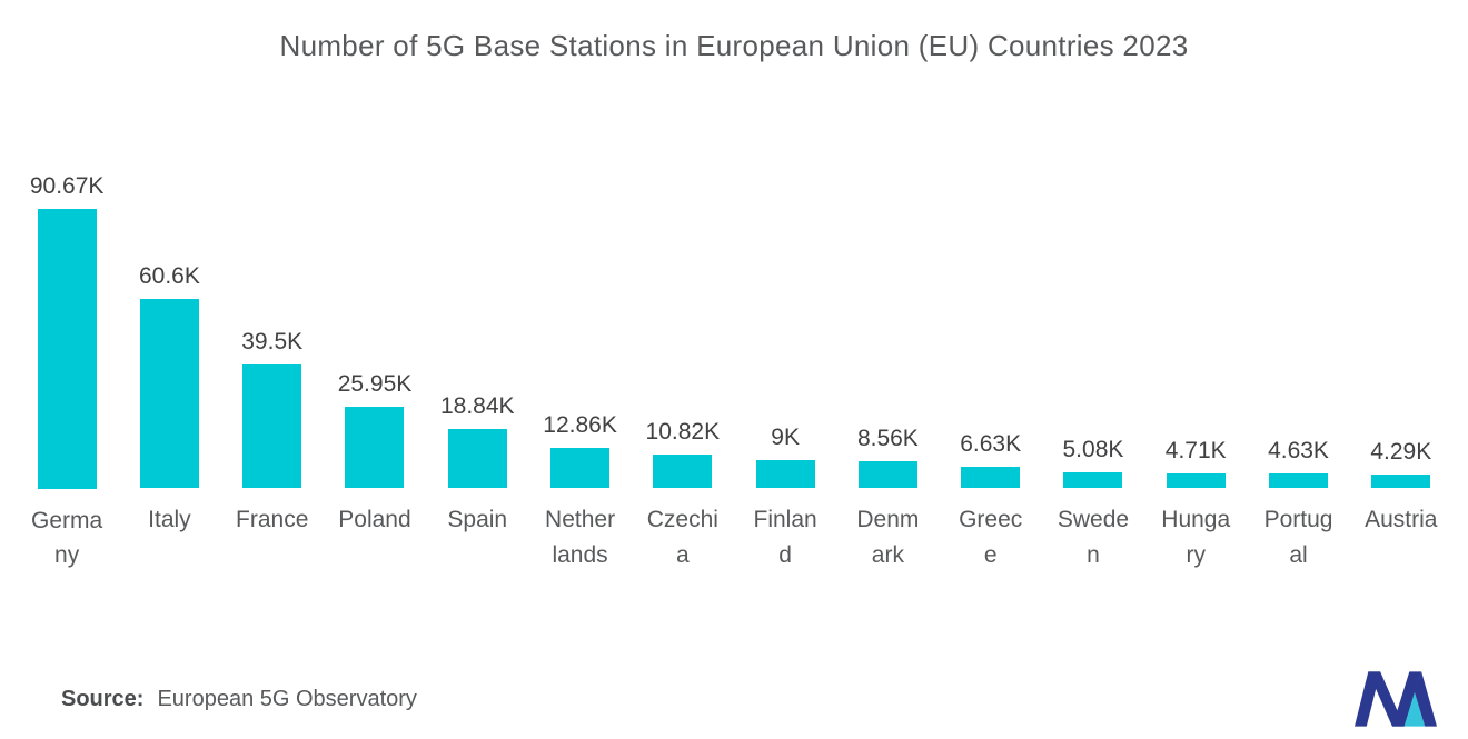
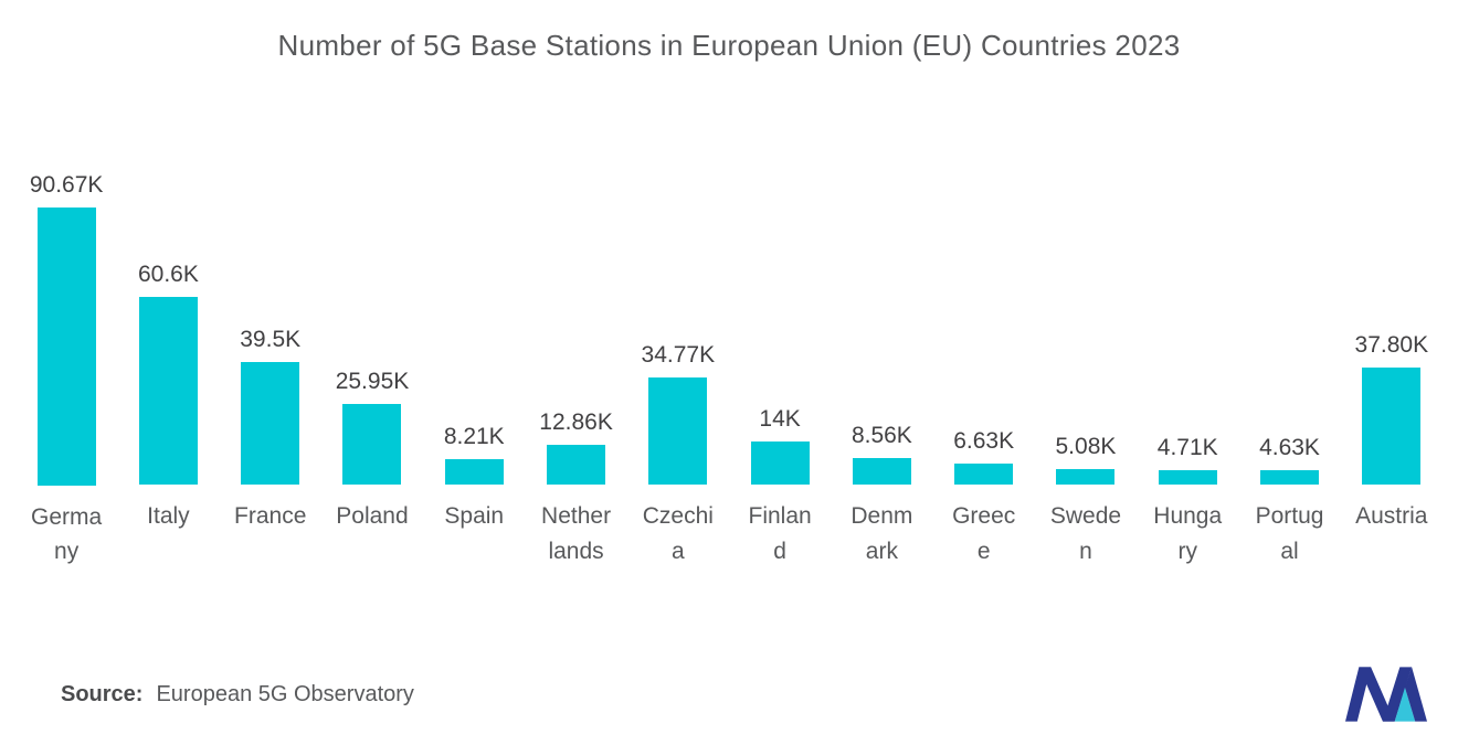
Spain: 18.84K -> 8.21K
Czechia: 10.82K -> 34.77K
Finland: 9K -> 14K
Austria: 4.29K -> 37.80K
